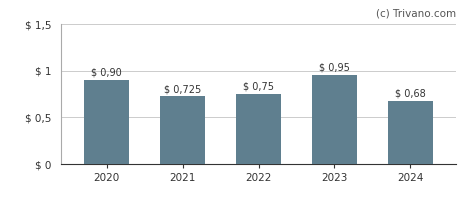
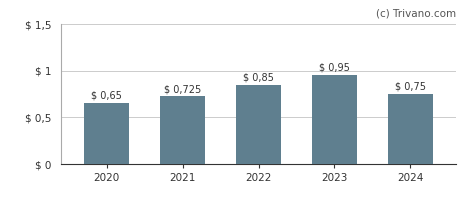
2020: 0,90 -> 0,65
2022: 0,75 -> 0,85
2024: 0,68 -> 0,75
